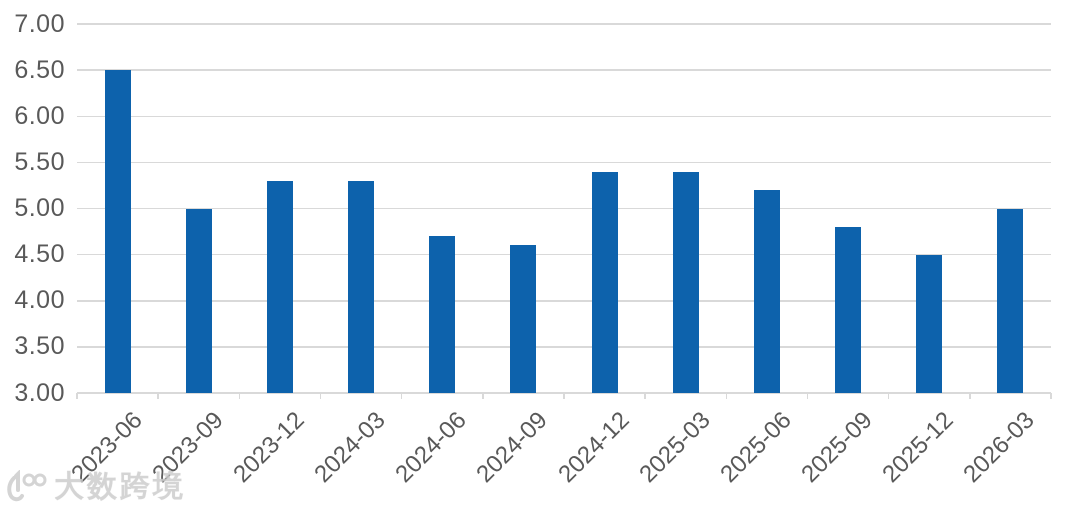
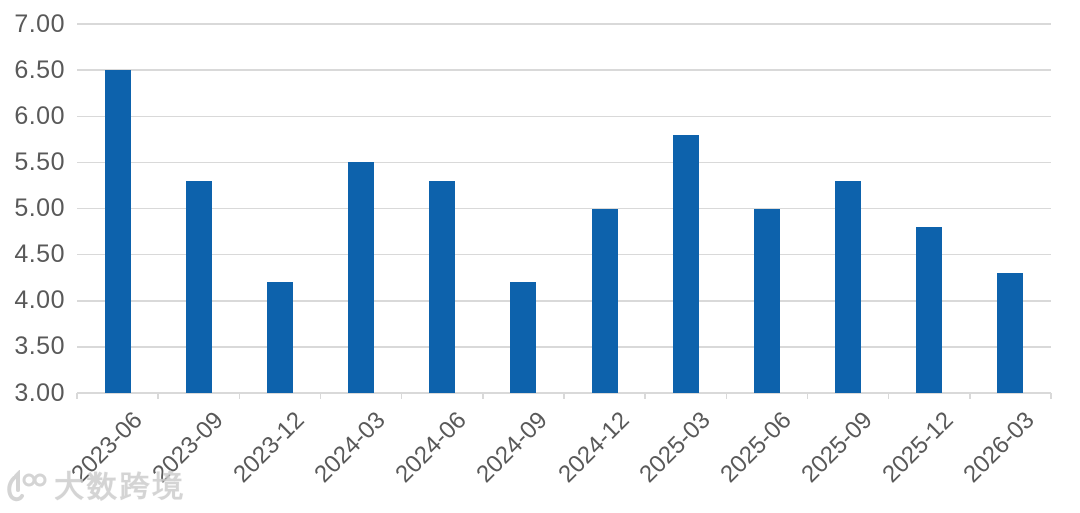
2023-09: 5.0 -> 5.3
2023-12: 5.3 -> 4.2
2024-03: 5.3 -> 5.5
2024-06: 4.7 -> 5.3
2024-09: 4.6 -> 4.2
2024-12: 5.4 -> 5.0
2025-03: 5.4 -> 5.8
2025-06: 5.2 -> 5.0
2025-09: 4.8 -> 5.3
2025-12: 4.5 -> 4.8
2026-03: 5.0 -> 4.3
